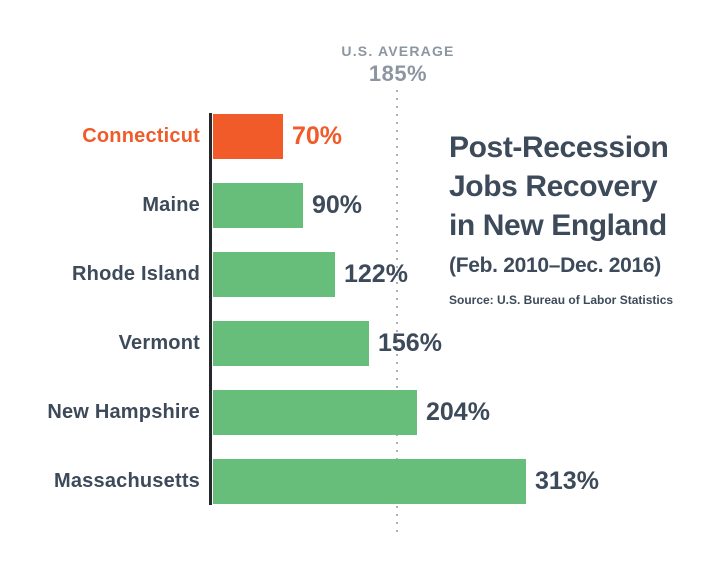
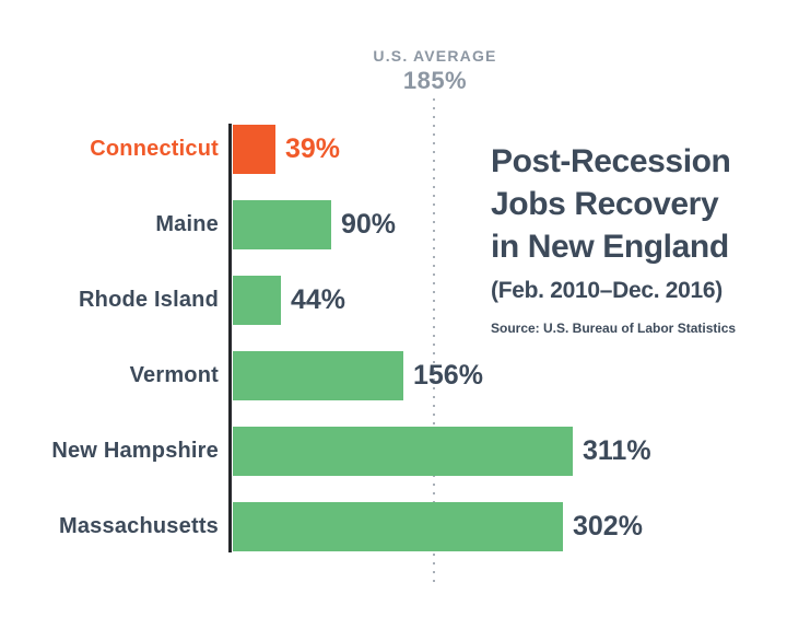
Connecticut: 70% -> 39%
Rhode Island: 122% -> 44%
New Hampshire: 204% -> 311%
Massachusetts: 313% -> 302%
